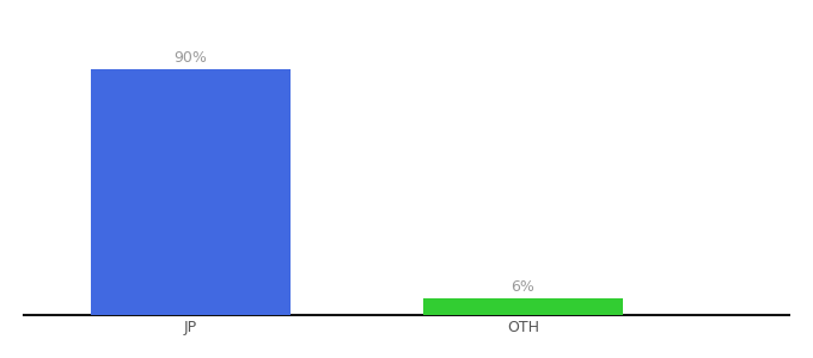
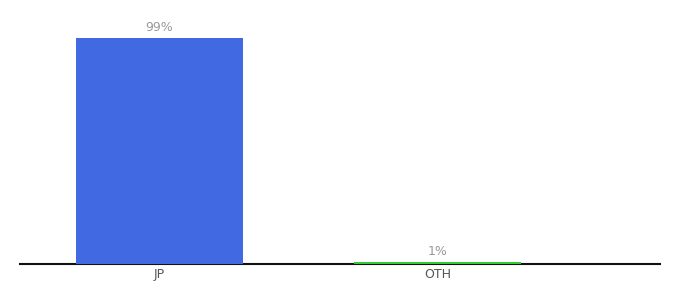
JP: 90% -> 99%
OTH: 6% -> 1%
